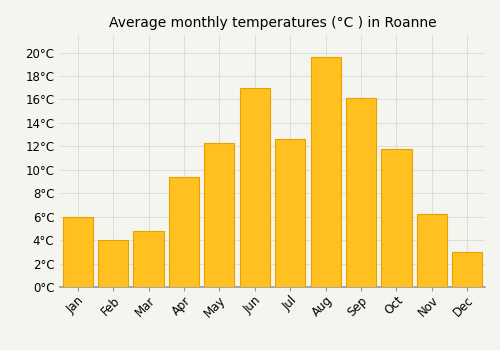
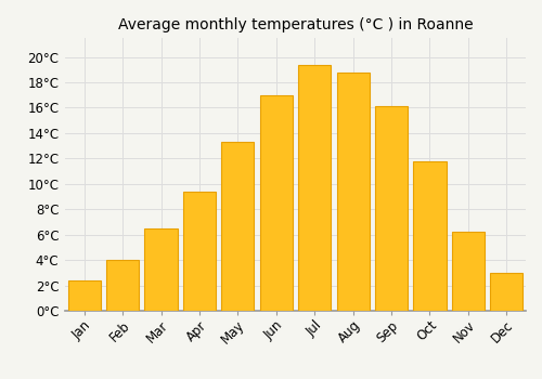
Jan: 6.0°C -> 2.4°C
Mar: 4.8°C -> 6.5°C
May: 12.3°C -> 13.3°C
Jul: 12.6°C -> 19.4°C
Aug: 19.6°C -> 18.8°C
